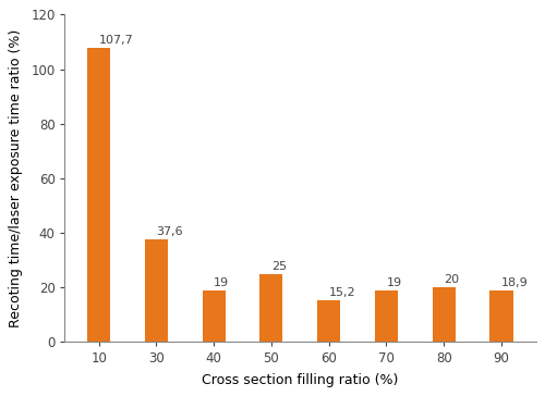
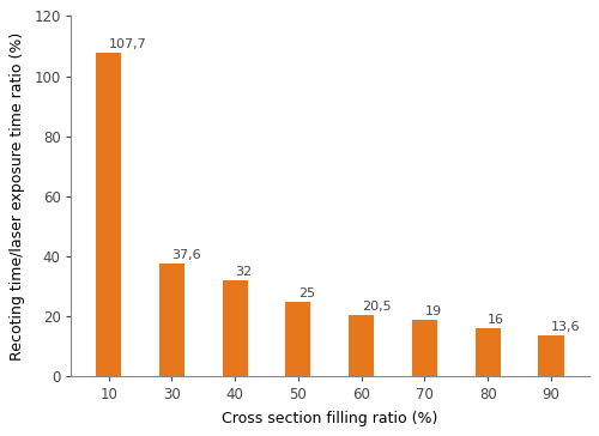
40: 19 -> 32
60: 15,2 -> 20,5
80: 20 -> 16
90: 18,9 -> 13,6
